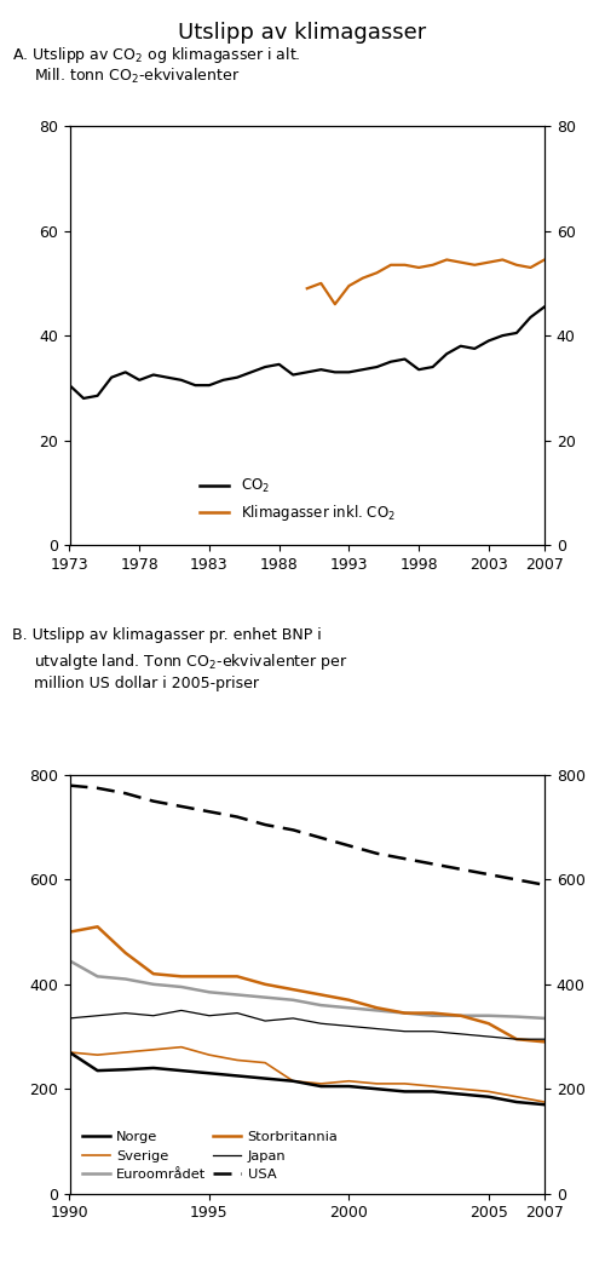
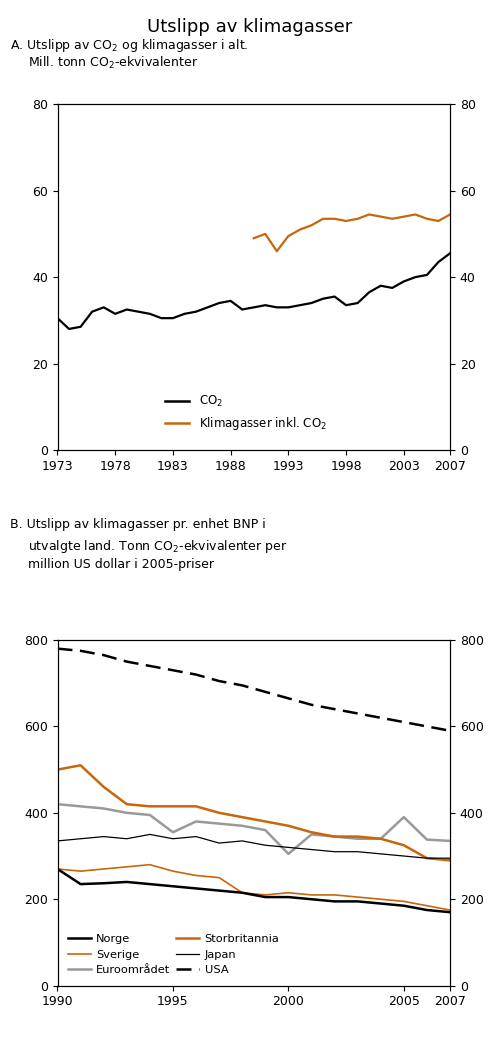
Euroområdet/1990: 445 -> 420
Euroområdet/1995: 385 -> 355
Euroområdet/2000: 355 -> 305
Euroområdet/2005: 340 -> 390
